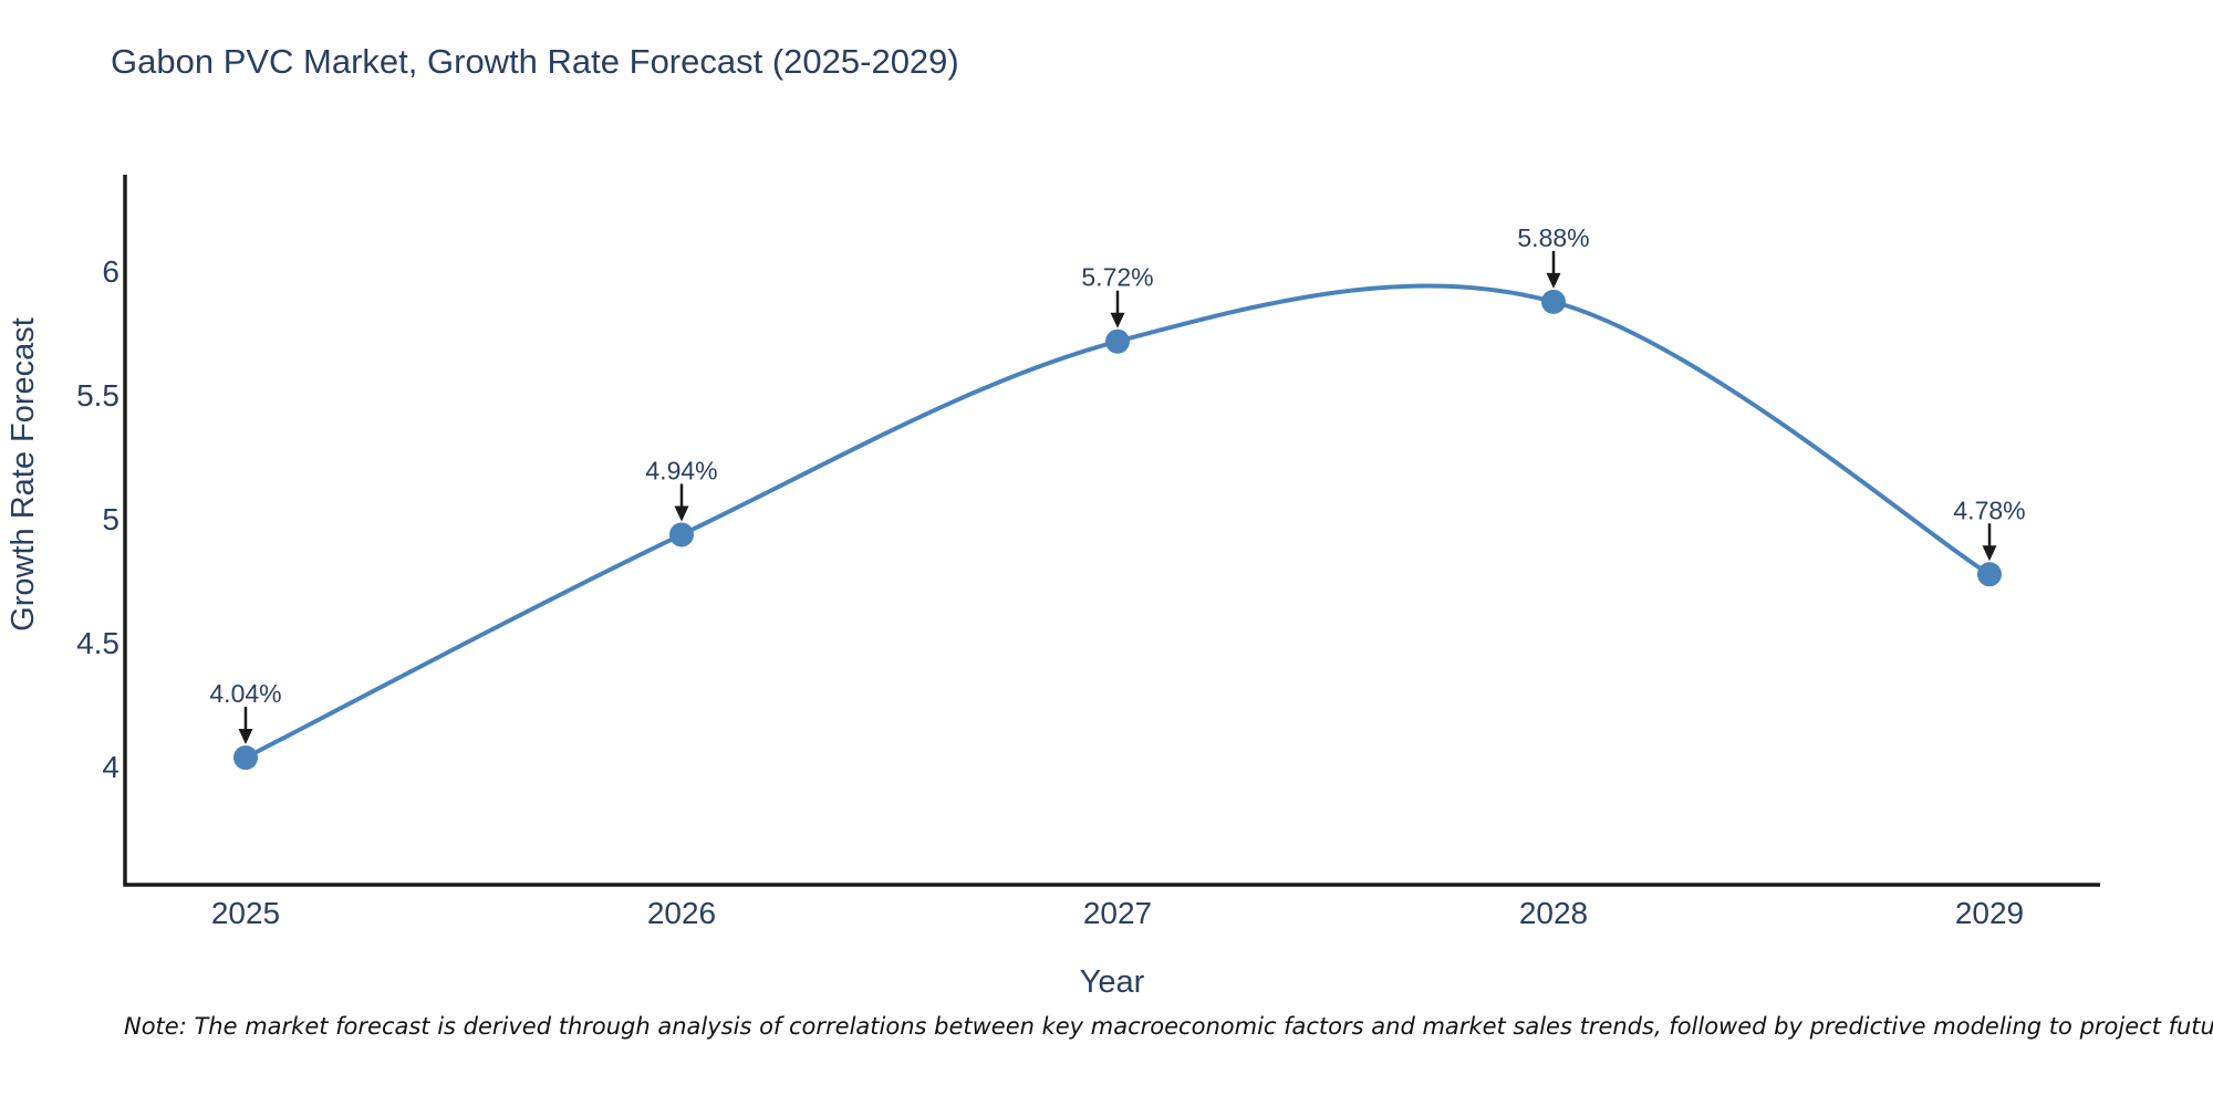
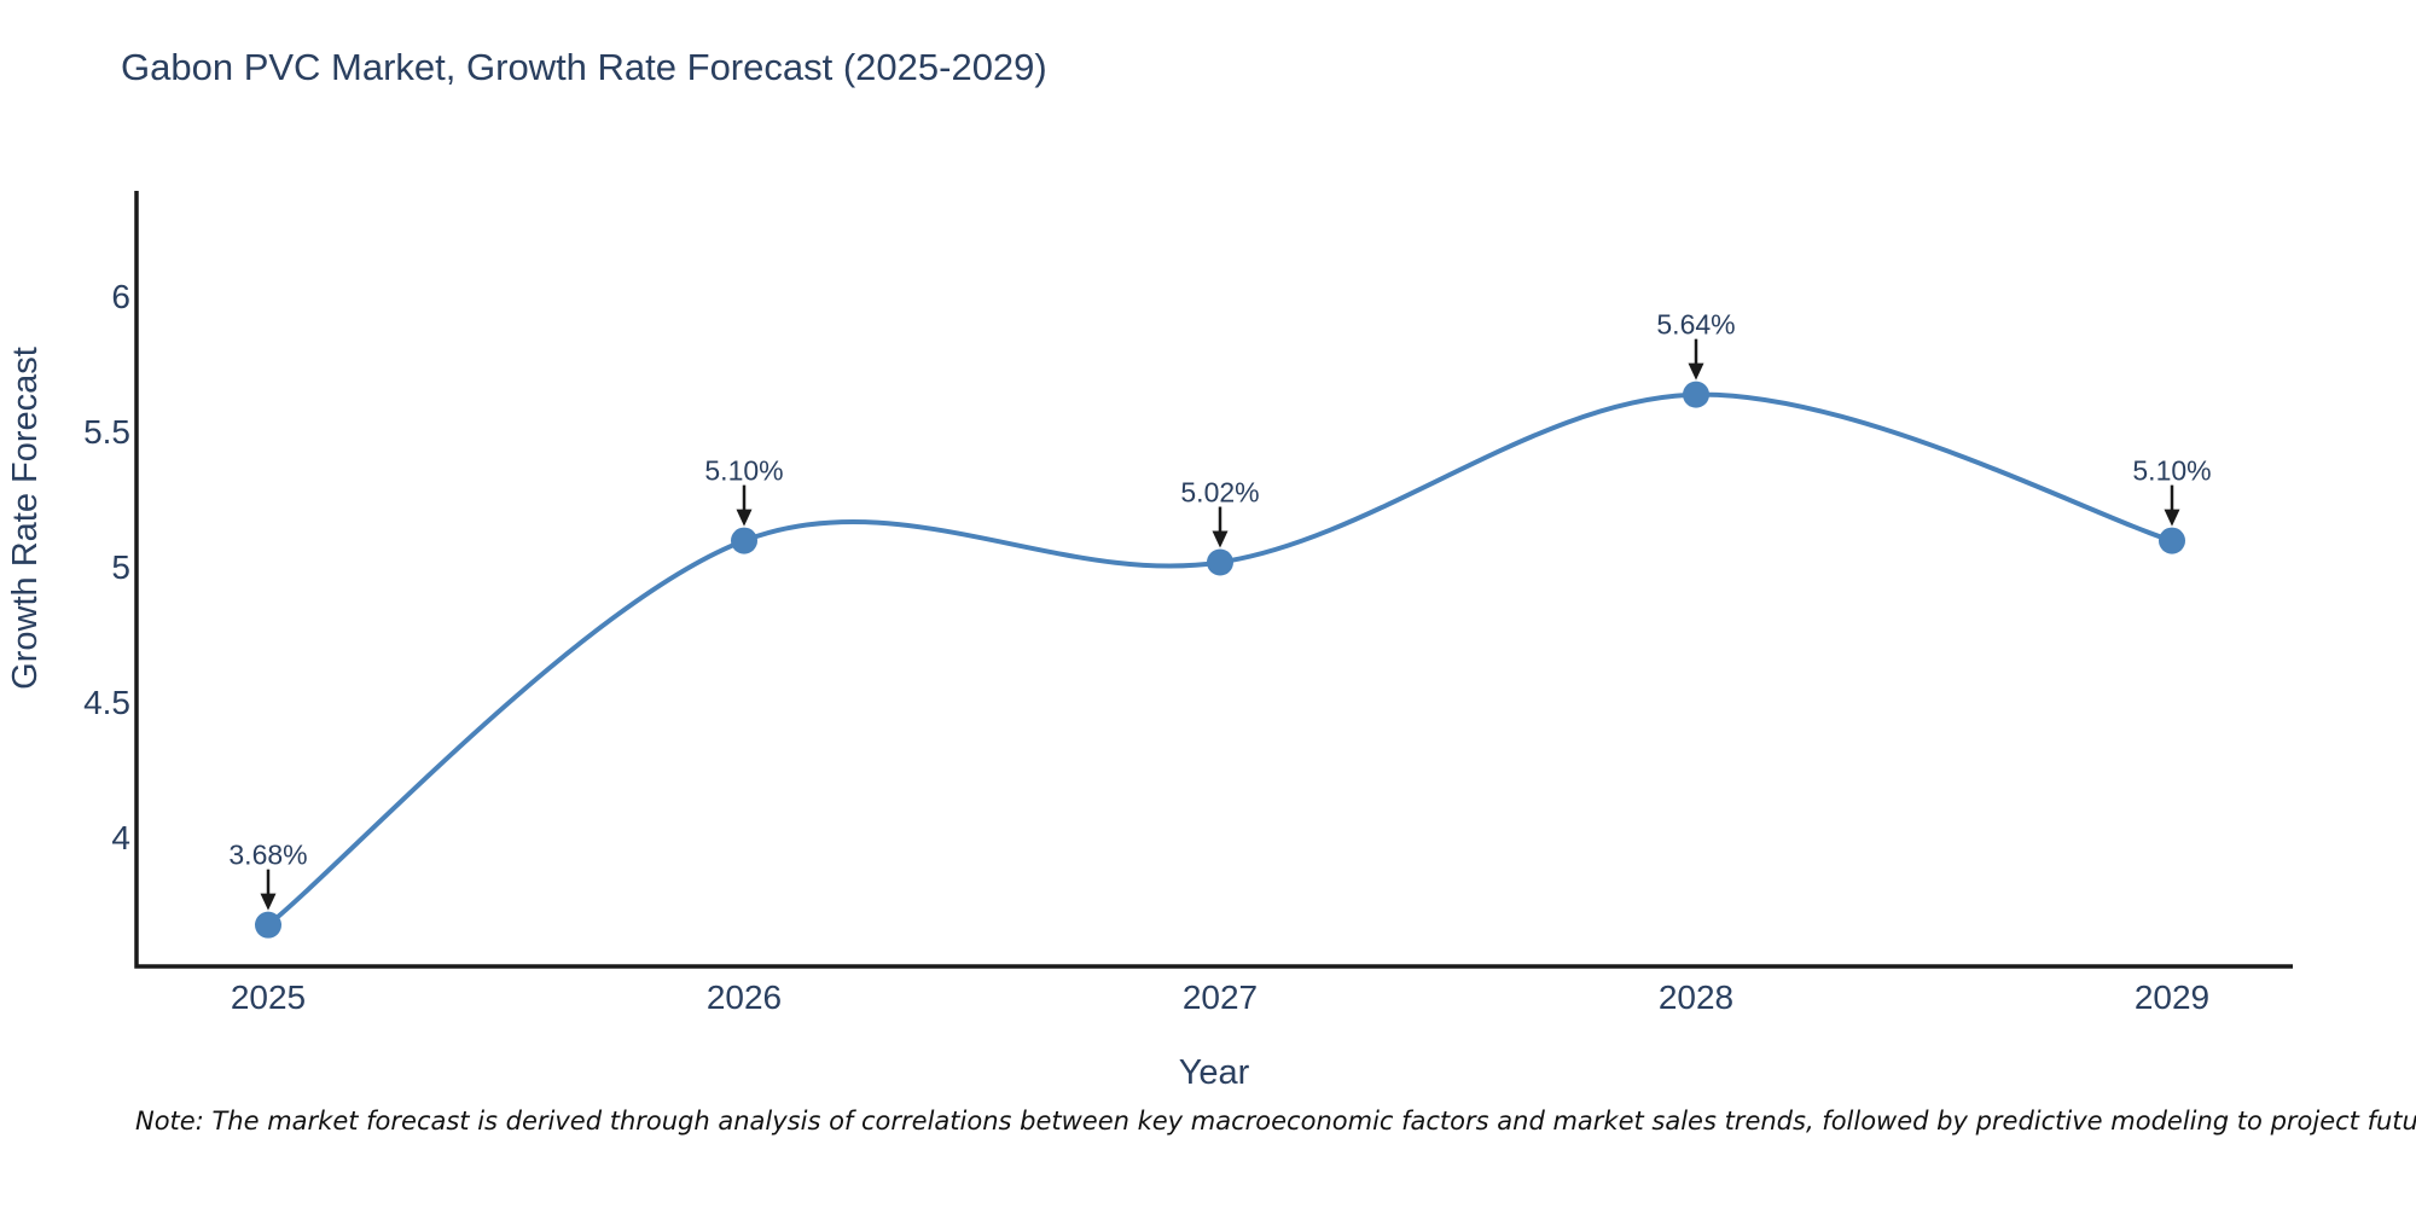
2025: 4.04% -> 3.68%
2026: 4.94% -> 5.10%
2027: 5.72% -> 5.02%
2028: 5.88% -> 5.64%
2029: 4.78% -> 5.10%
